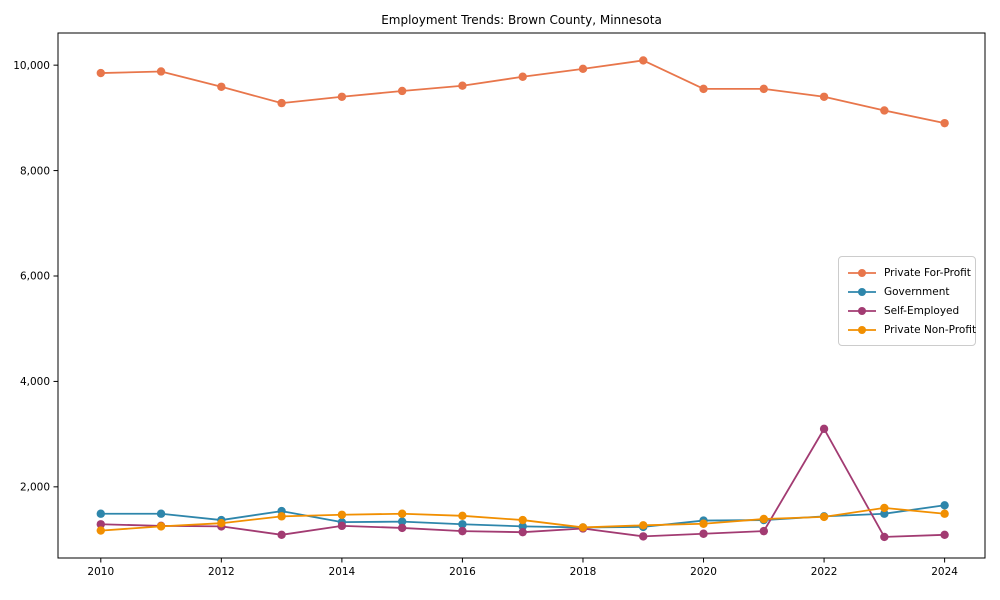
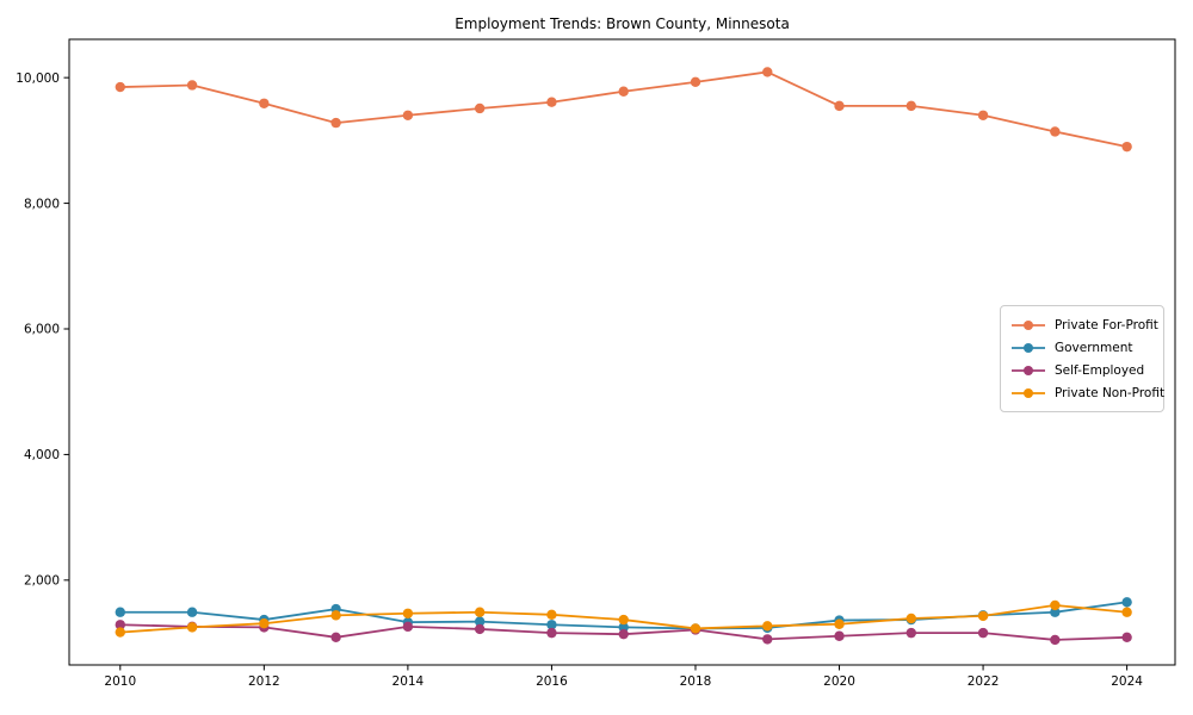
Self-Employed/2022: 3100 -> 1200
